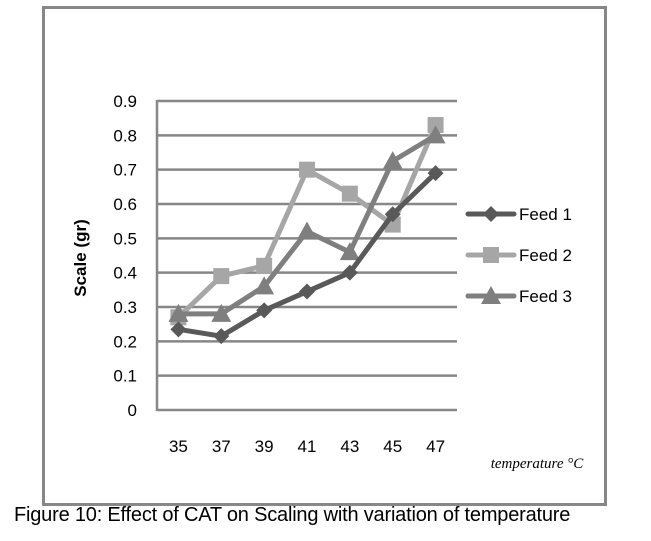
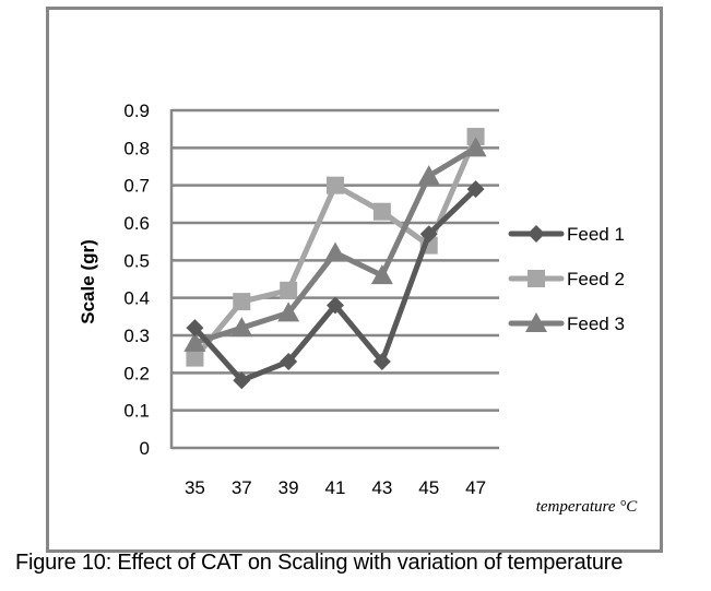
Feed 1/35: 0.23 -> 0.32
Feed 2/35: 0.27 -> 0.24
Feed 1/37: 0.21 -> 0.18
Feed 3/37: 0.28 -> 0.32
Feed 1/39: 0.29 -> 0.23
Feed 1/41: 0.34 -> 0.38
Feed 1/43: 0.40 -> 0.23
